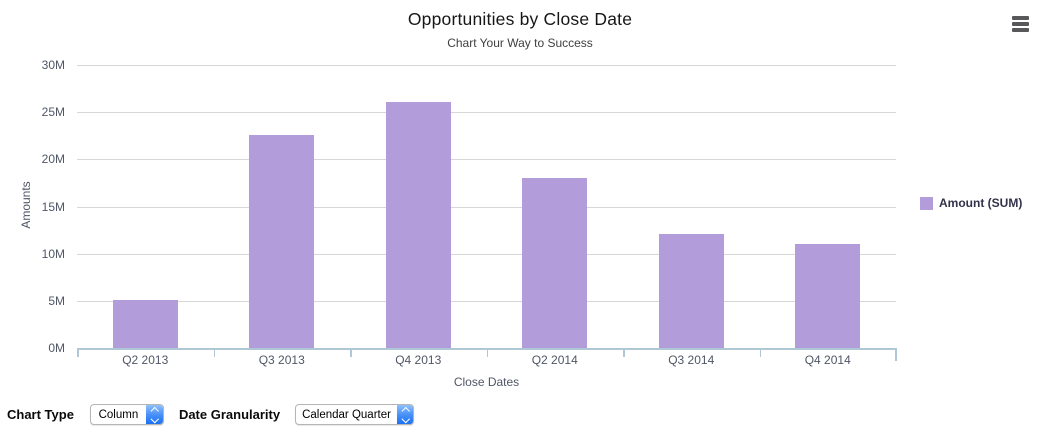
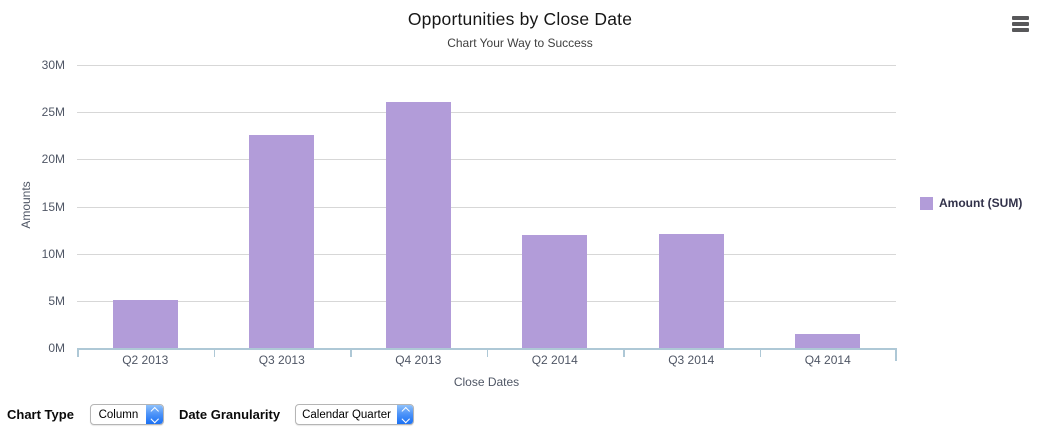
Q2 2014: 18M -> 12M
Q4 2014: 11M -> 2M
